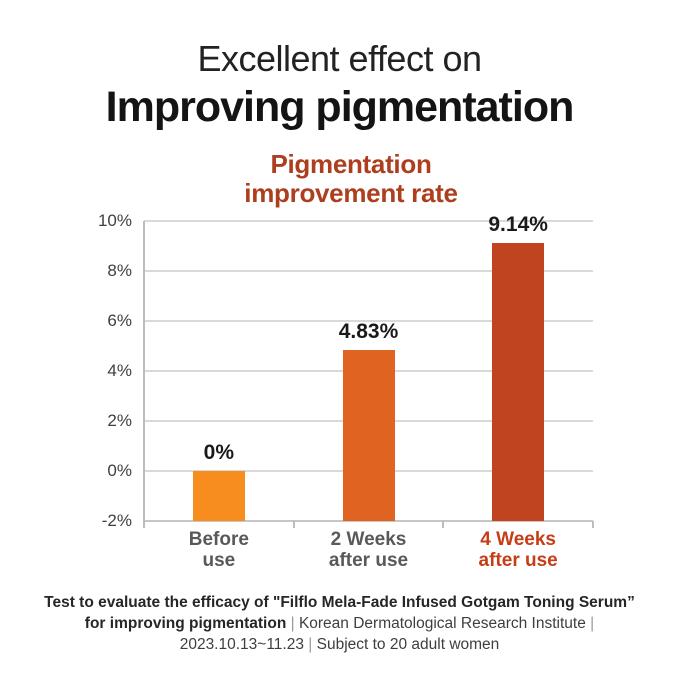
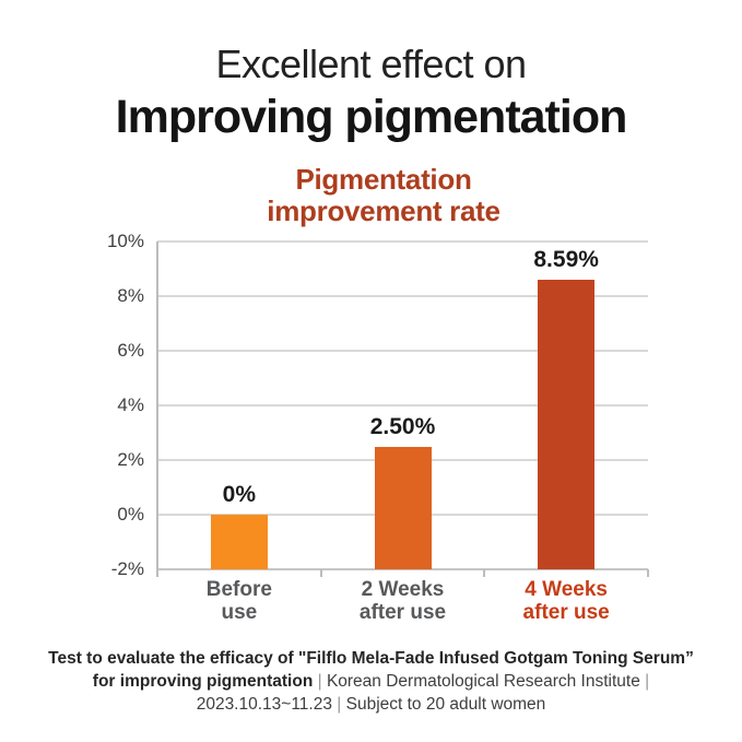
2 Weeks after use: 4.83% -> 2.50%
4 Weeks after use: 9.14% -> 8.59%
